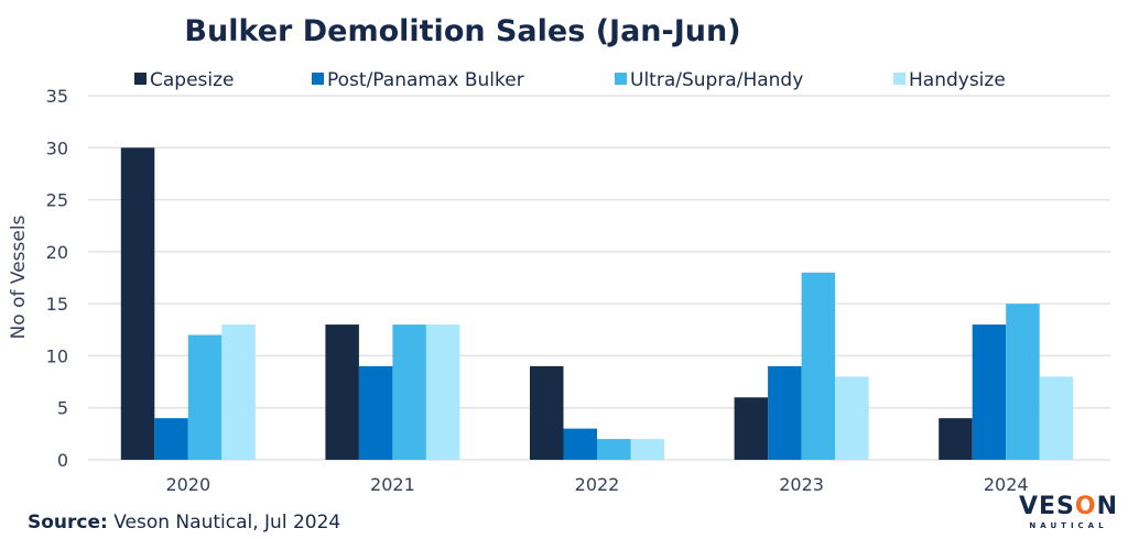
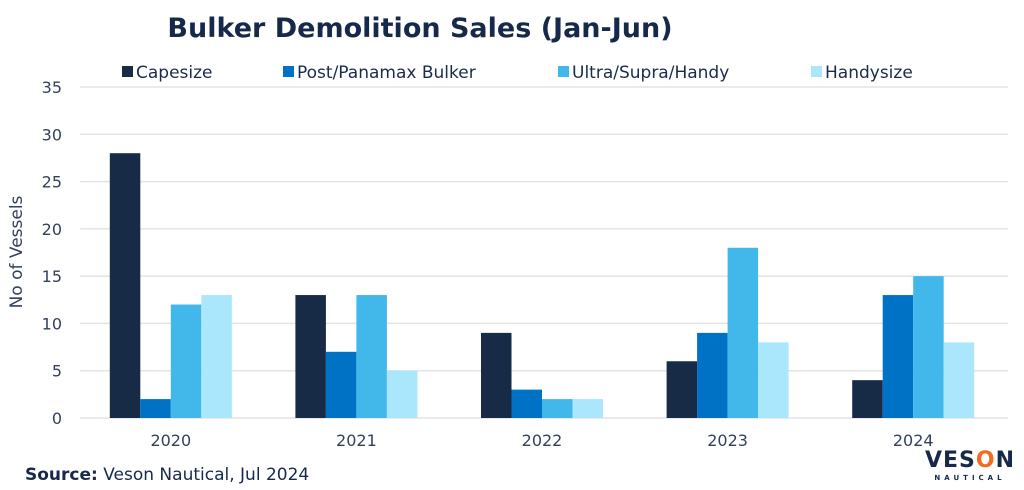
Capesize/2020: 30 -> 28
Post/Panamax Bulker/2020: 4 -> 2
Post/Panamax Bulker/2021: 9 -> 7
Handysize/2021: 13 -> 5
